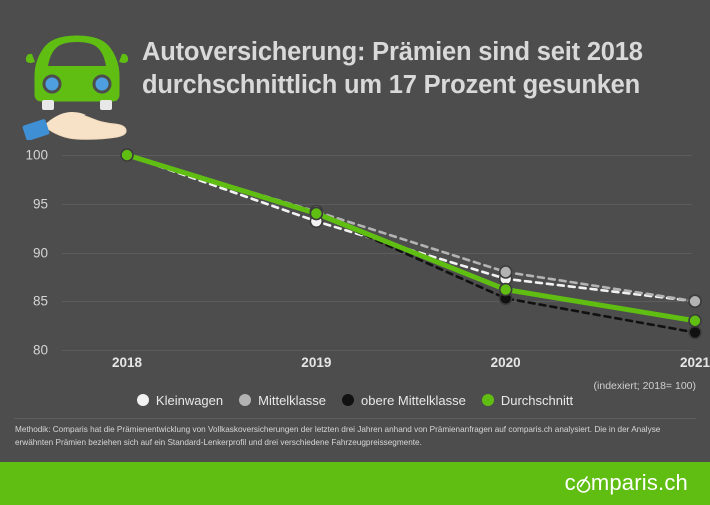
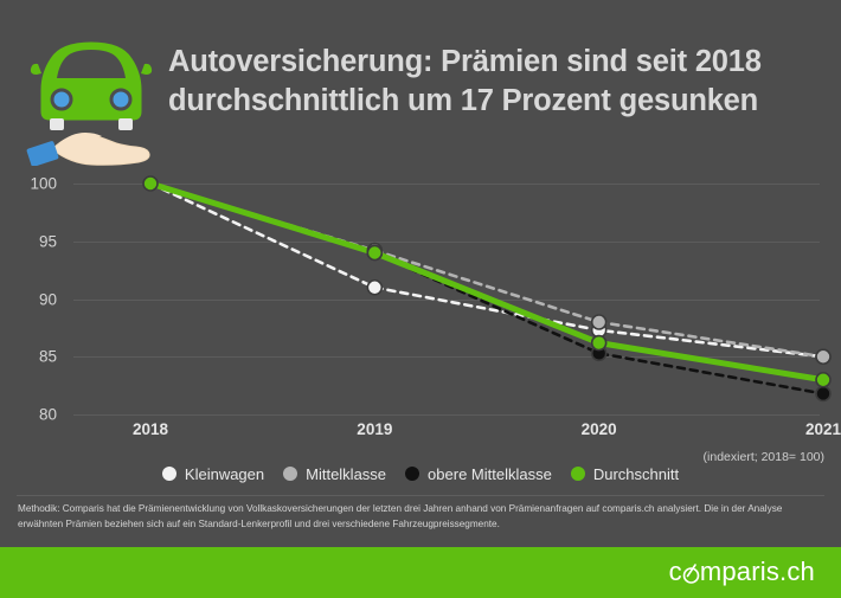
Kleinwagen/2019: 93 -> 91
